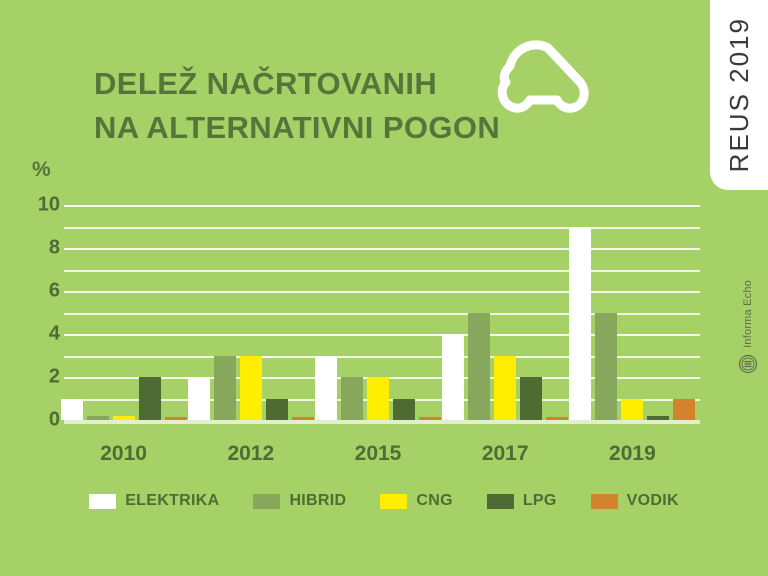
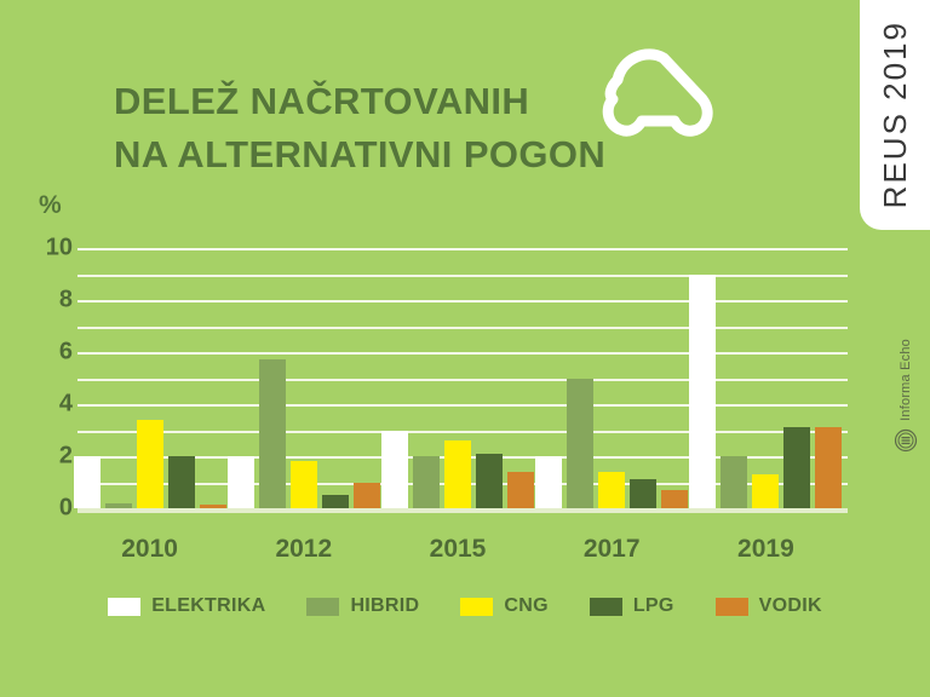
ELEKTRIKA/2010: 1 -> 2
CNG/2010: 0.2 -> 3.4
HIBRID/2012: 3.0 -> 5.7
CNG/2012: 3.0 -> 1.8
LPG/2012: 1.0 -> 0.5
VODIK/2012: 0.1 -> 1.0
CNG/2015: 2.0 -> 2.6
LPG/2015: 1.0 -> 2.1
VODIK/2015: 0.1 -> 1.4
ELEKTRIKA/2017: 4 -> 2
CNG/2017: 3.0 -> 1.4
LPG/2017: 2.0 -> 1.1
VODIK/2017: 0.1 -> 0.7
HIBRID/2019: 5.0 -> 2.0
CNG/2019: 1.0 -> 1.3
LPG/2019: 0.2 -> 3.1
VODIK/2019: 1.0 -> 3.1
